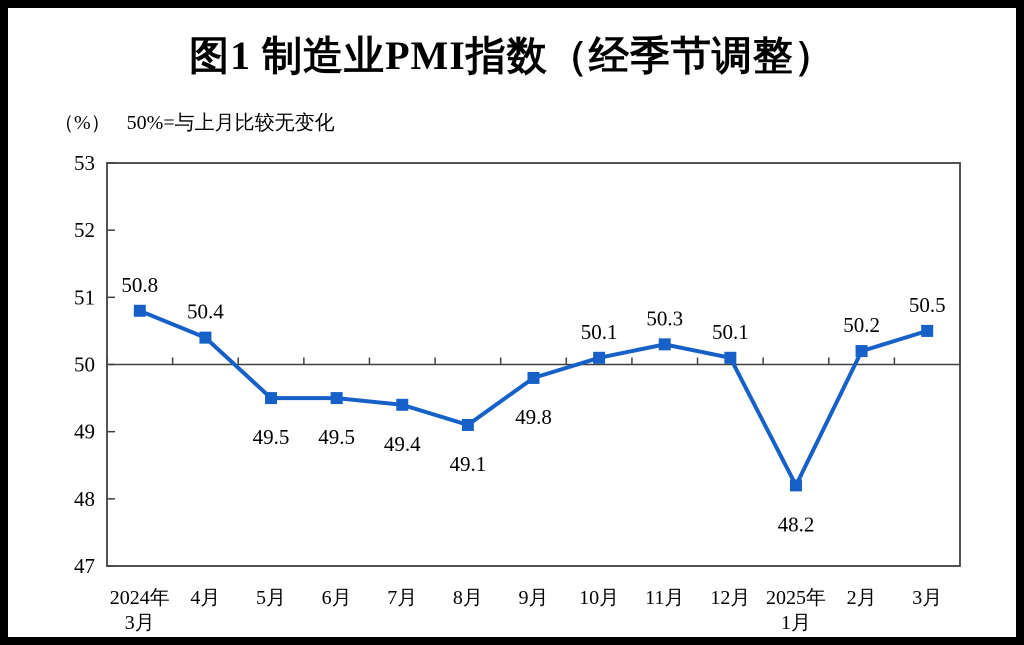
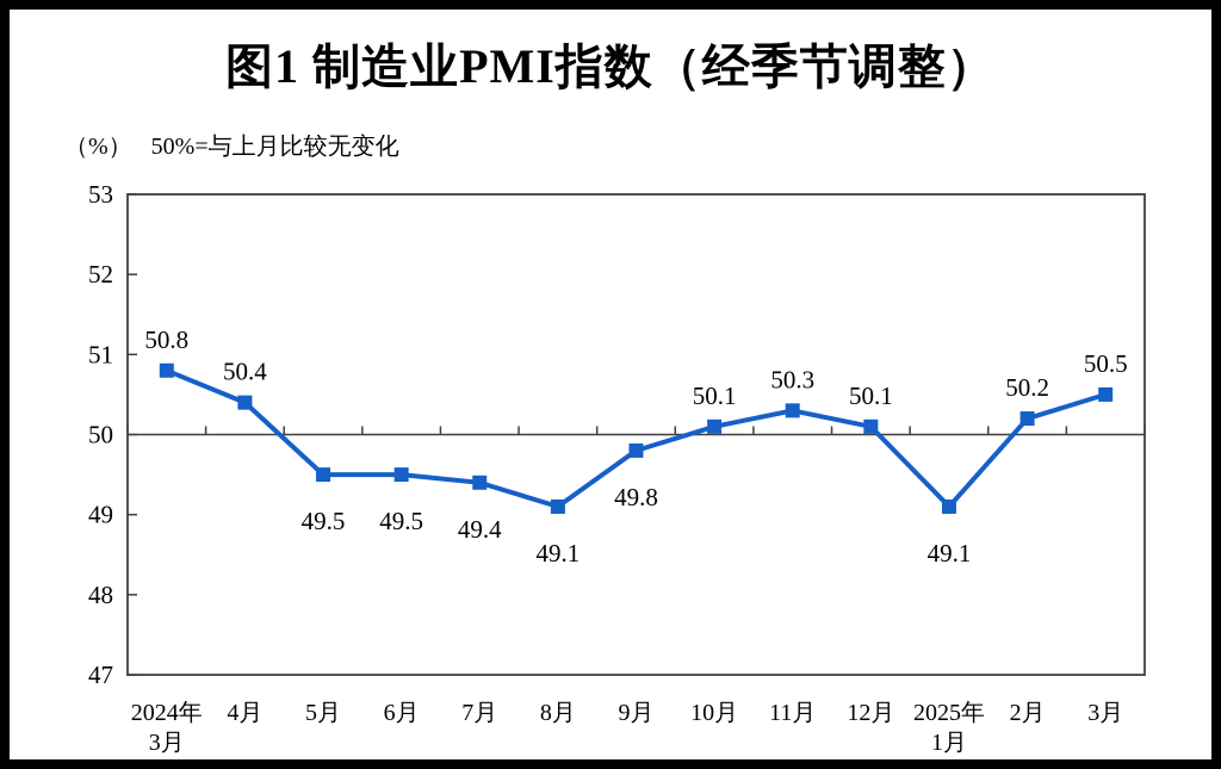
2025年 1月: 48.2 -> 49.1
